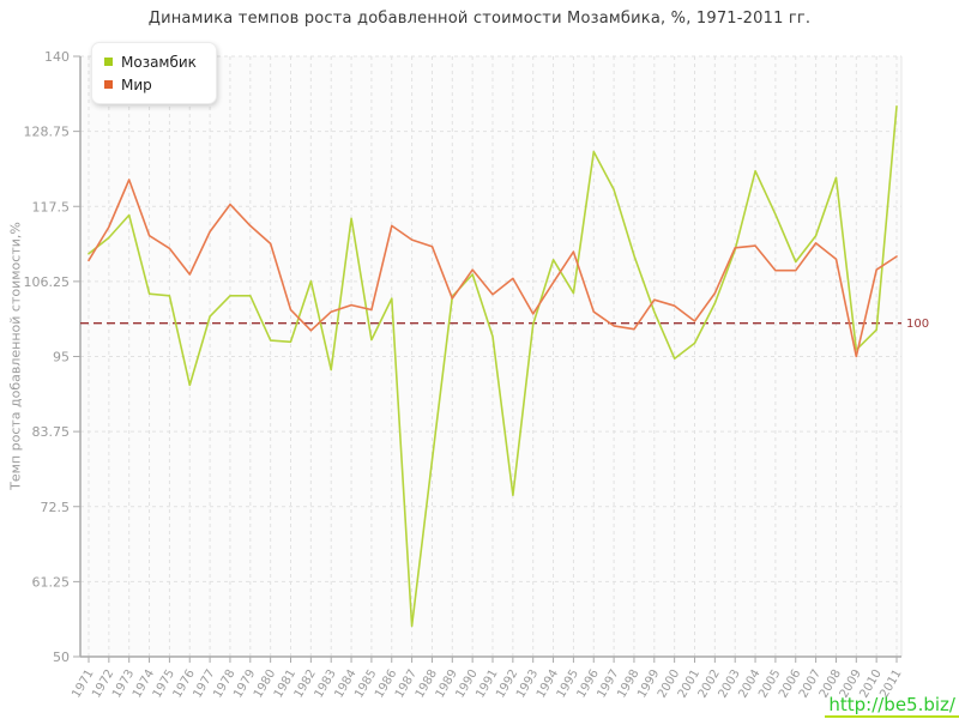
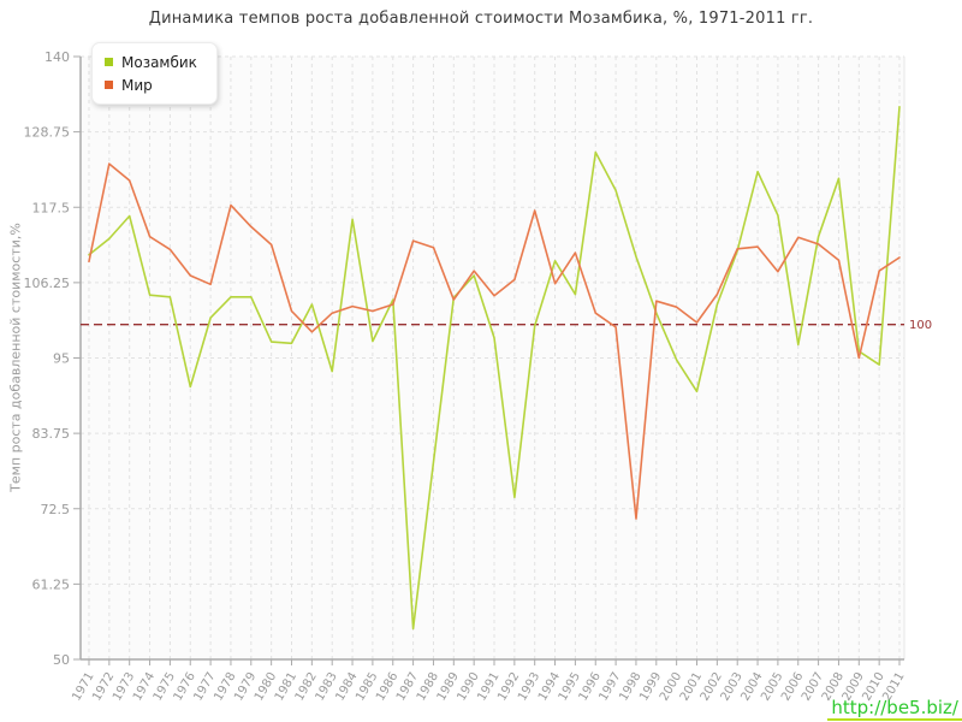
Мир/1972: 114 -> 124
Мир/1977: 114 -> 106
Мозамбик/1982: 106 -> 103
Мир/1986: 115 -> 103
Мир/1993: 101 -> 117
Мир/1998: 99 -> 71
Мозамбик/2001: 97 -> 90
Мозамбик/2006: 109 -> 97
Мир/2006: 108 -> 113
Мозамбик/2010: 99 -> 94
